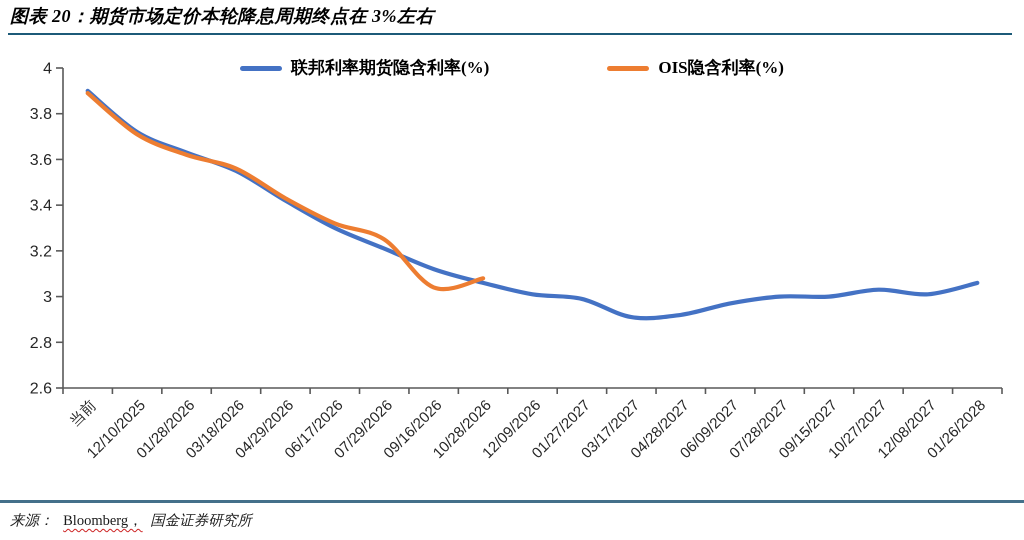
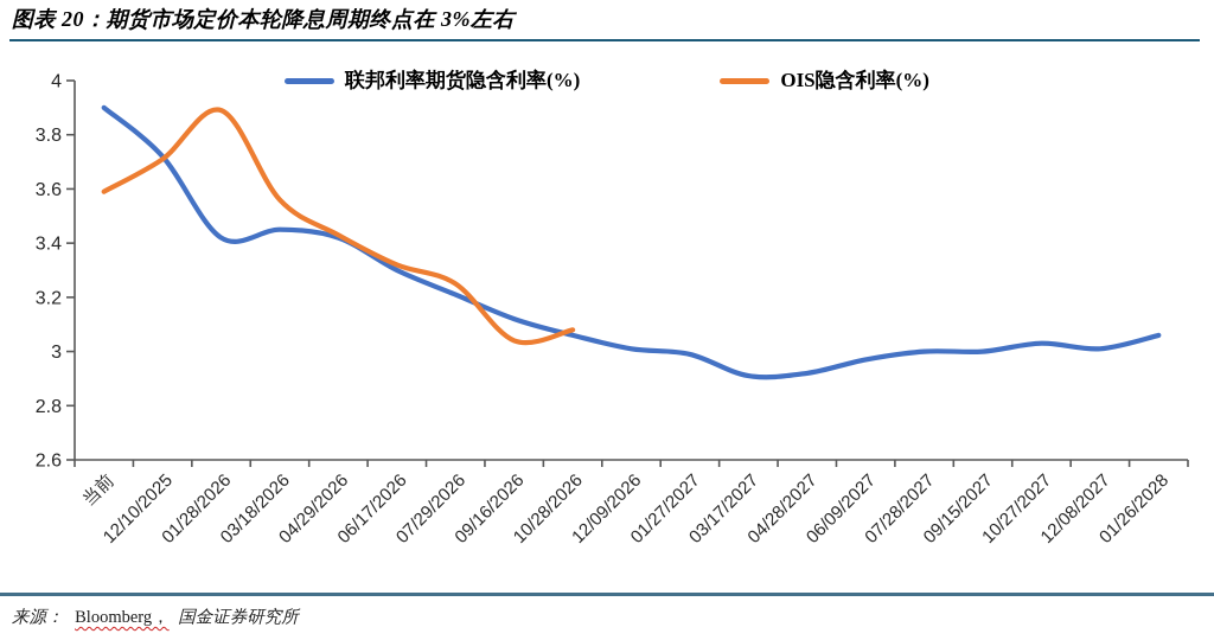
OIS隐含利率(%)/当前: 3.89 -> 3.59
联邦利率期货隐含利率(%)/01/28/2026: 3.63 -> 3.42
OIS隐含利率(%)/01/28/2026: 3.62 -> 3.89
联邦利率期货隐含利率(%)/03/18/2026: 3.55 -> 3.45
